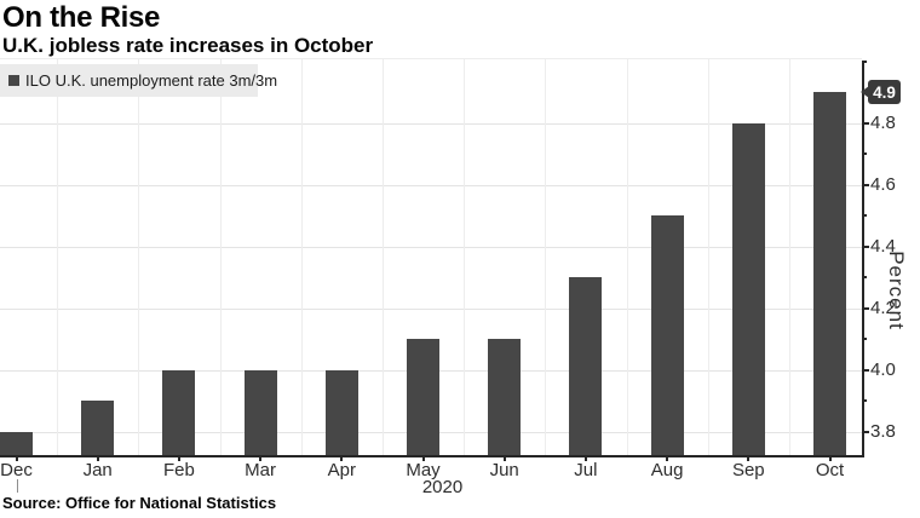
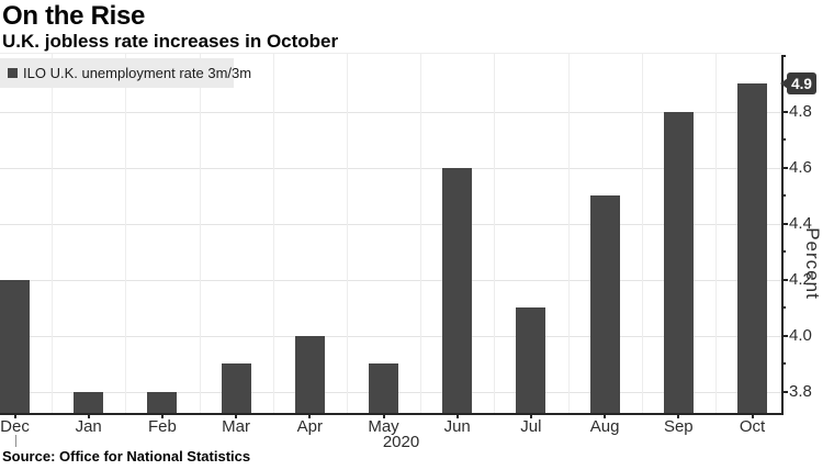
Dec: 3.8 -> 4.2
Jan: 3.9 -> 3.8
Feb: 4.0 -> 3.8
Mar: 4.0 -> 3.9
May: 4.1 -> 3.9
Jun: 4.1 -> 4.6
Jul: 4.3 -> 4.1
